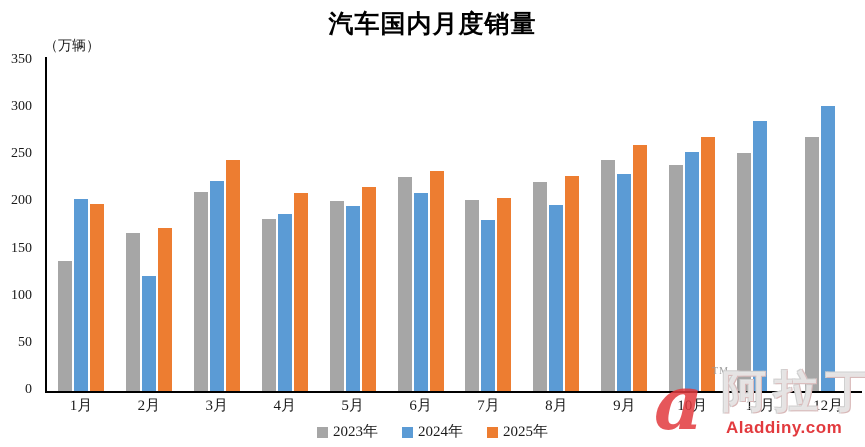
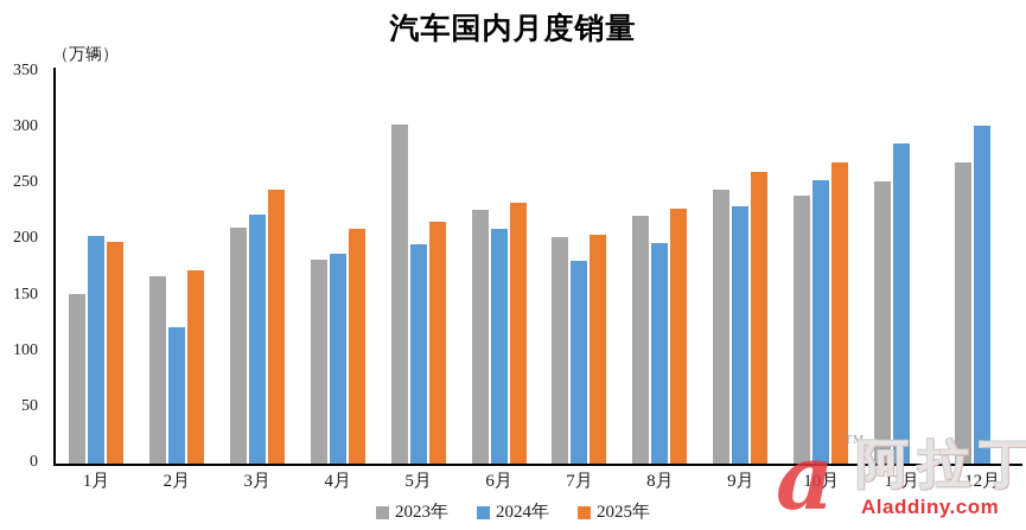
2023年/1月: 140 -> 150
2023年/5月: 200 -> 300
